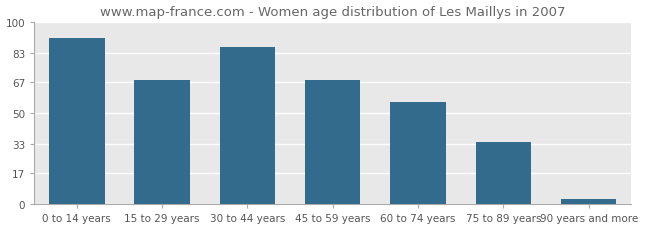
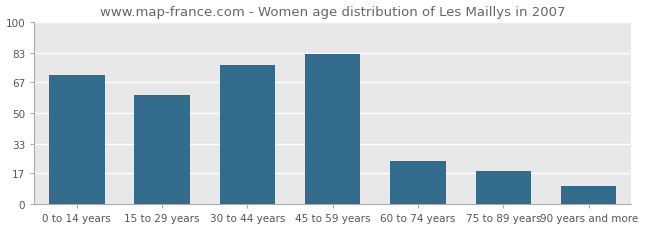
0 to 14 years: 91 -> 71
15 to 29 years: 68 -> 60
30 to 44 years: 86 -> 76
45 to 59 years: 68 -> 82
60 to 74 years: 56 -> 24
75 to 89 years: 34 -> 18
90 years and more: 3 -> 10
